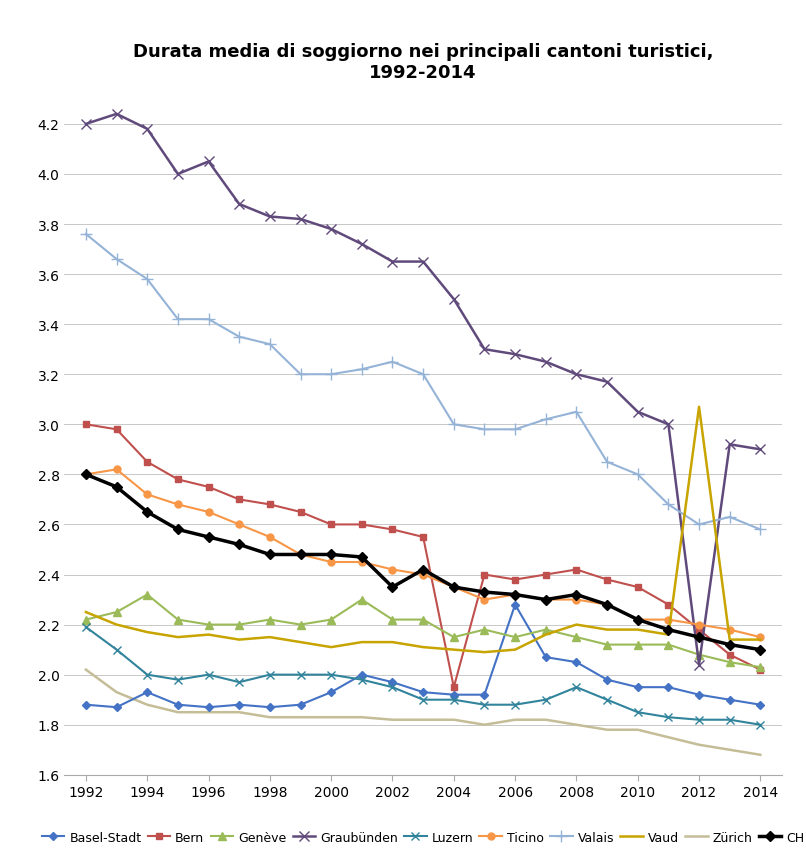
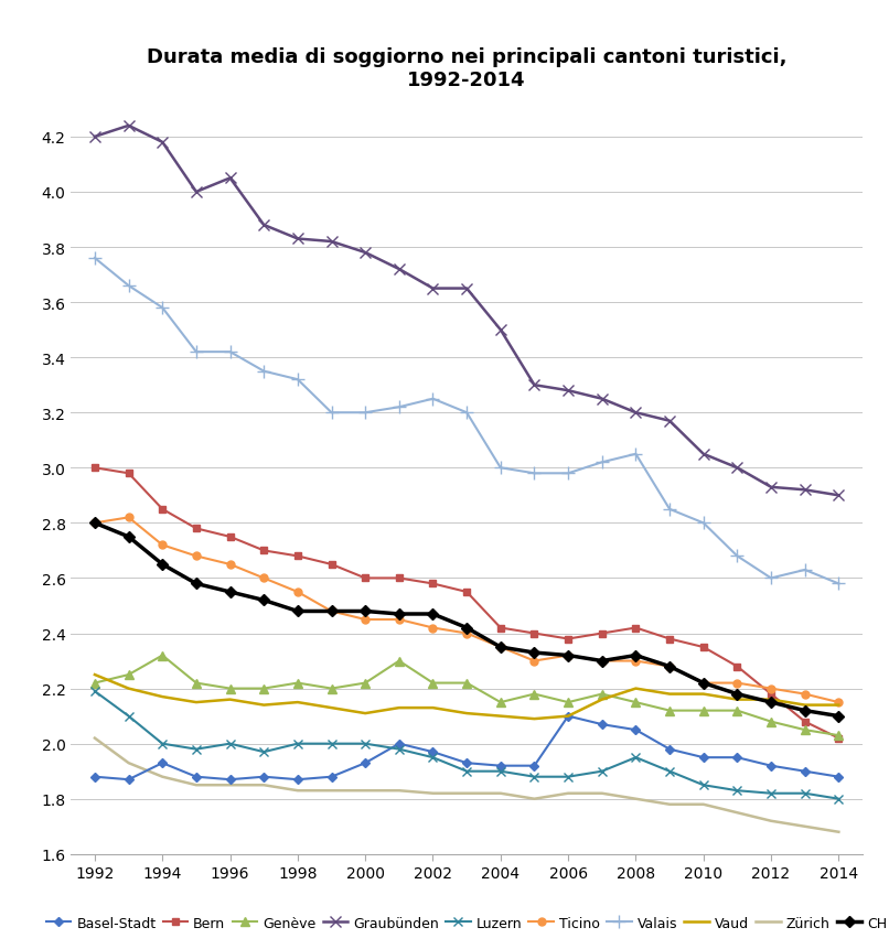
CH/2002: 2.35 -> 2.47
Bern/2004: 1.95 -> 2.42
Basel-Stadt/2006: 2.28 -> 2.10
Graubünden/2012: 2.04 -> 2.93
Vaud/2012: 3.07 -> 2.16
